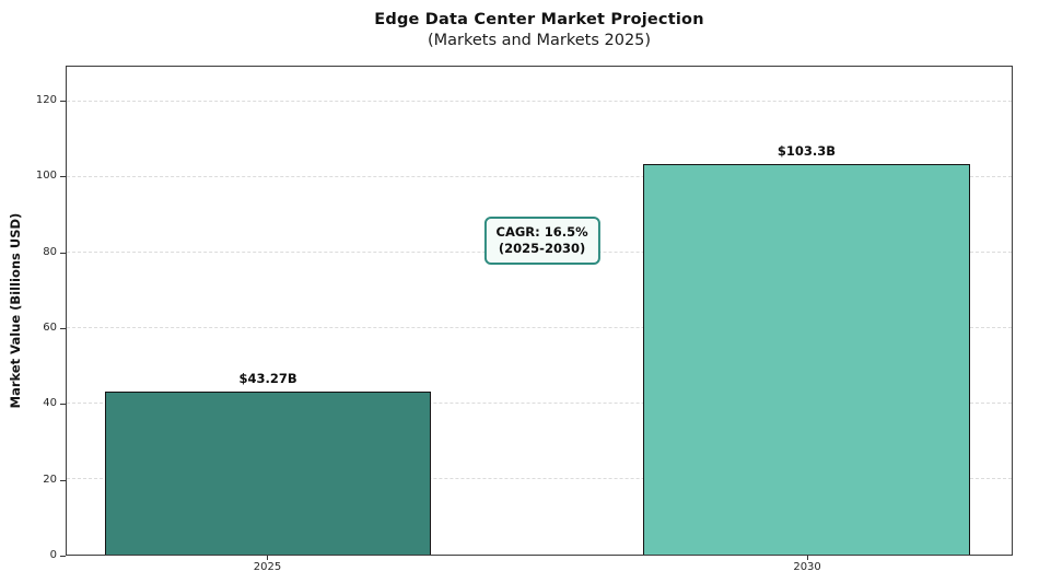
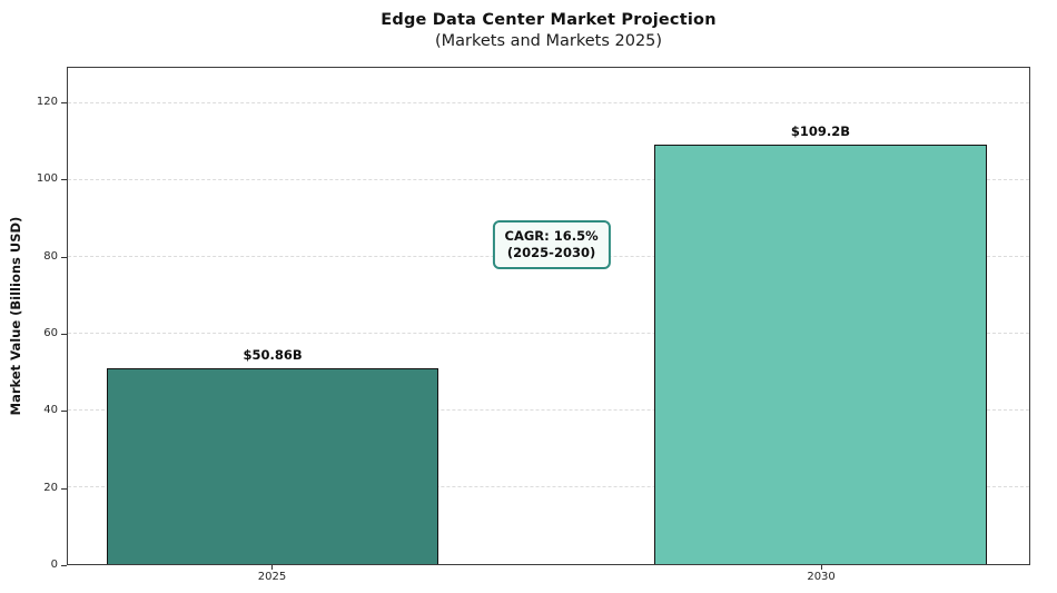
2025: $43.27B -> $50.86B
2030: $103.3B -> $109.2B
